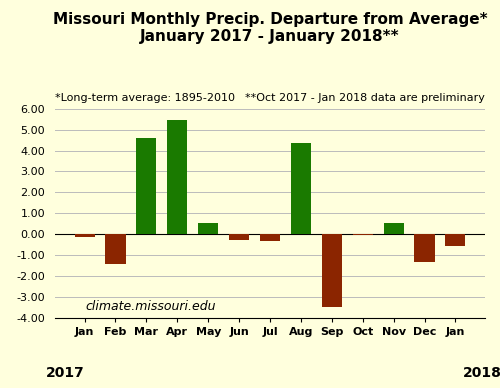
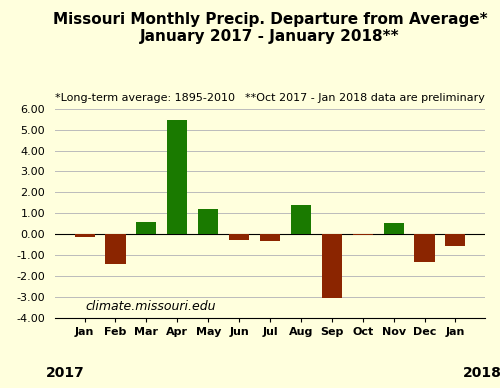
Mar: 4.60 -> 0.60
May: 0.55 -> 1.20
Aug: 4.35 -> 1.40
Sep: -3.45 -> -3.05
